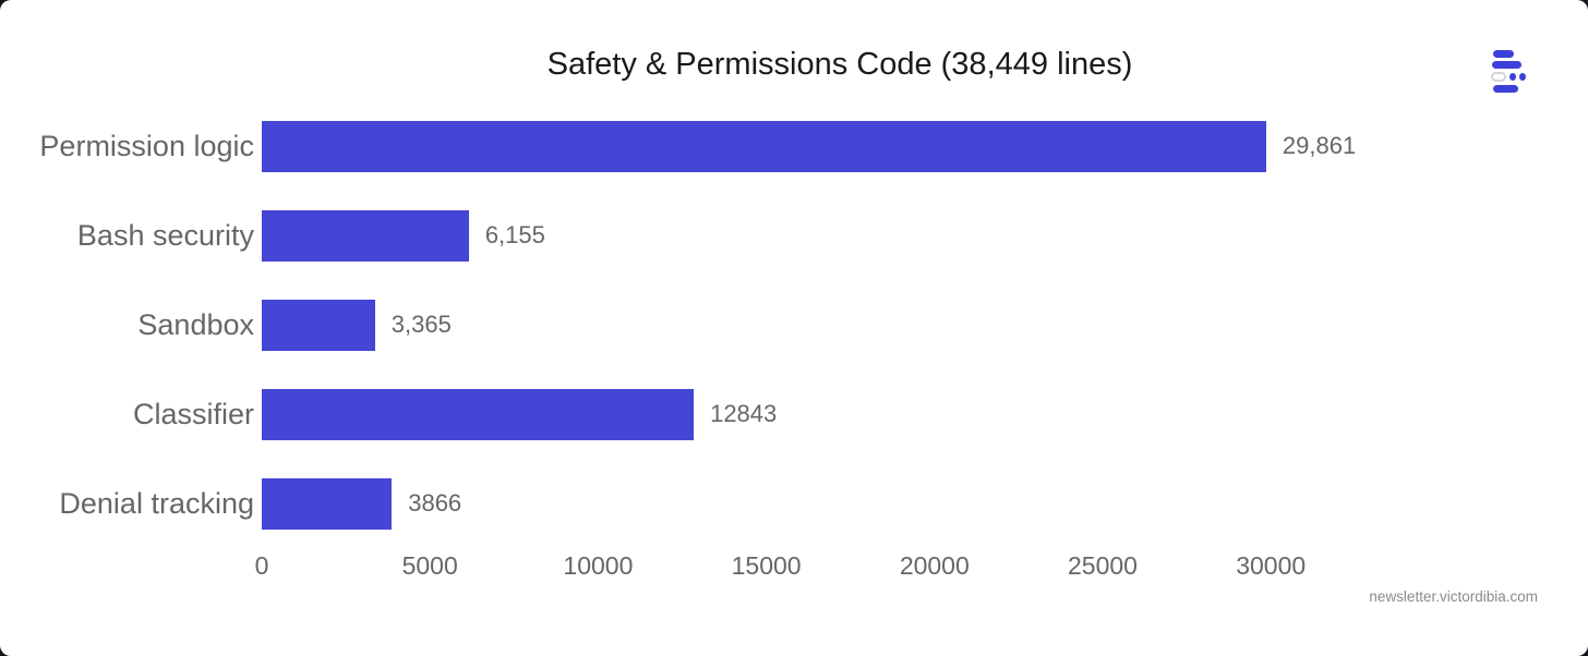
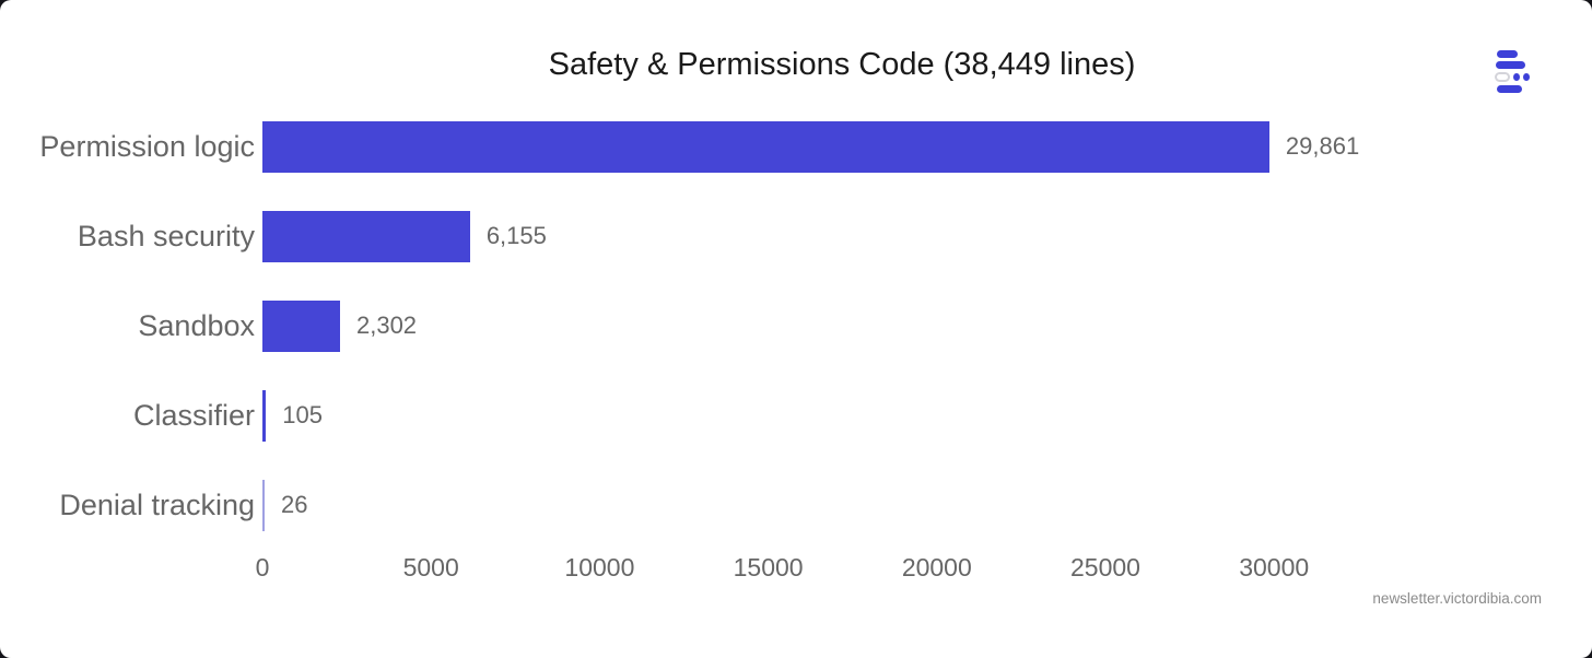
Sandbox: 3,365 -> 2,302
Classifier: 12843 -> 105
Denial tracking: 3866 -> 26
